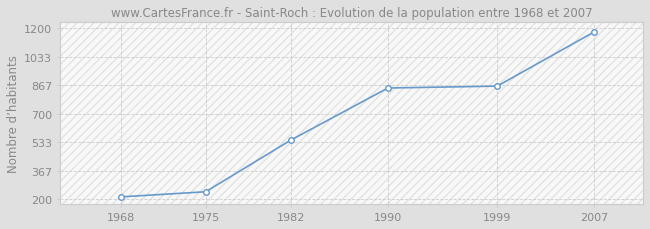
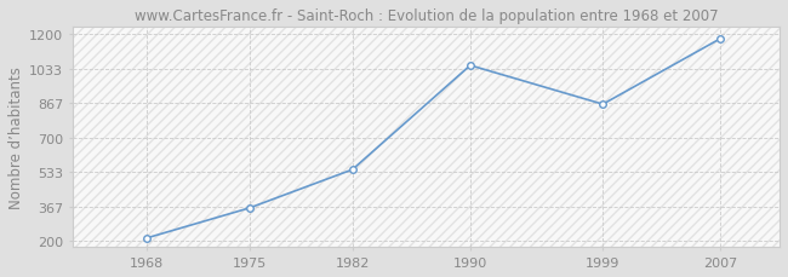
1975: 240 -> 360
1990: 850 -> 1050
